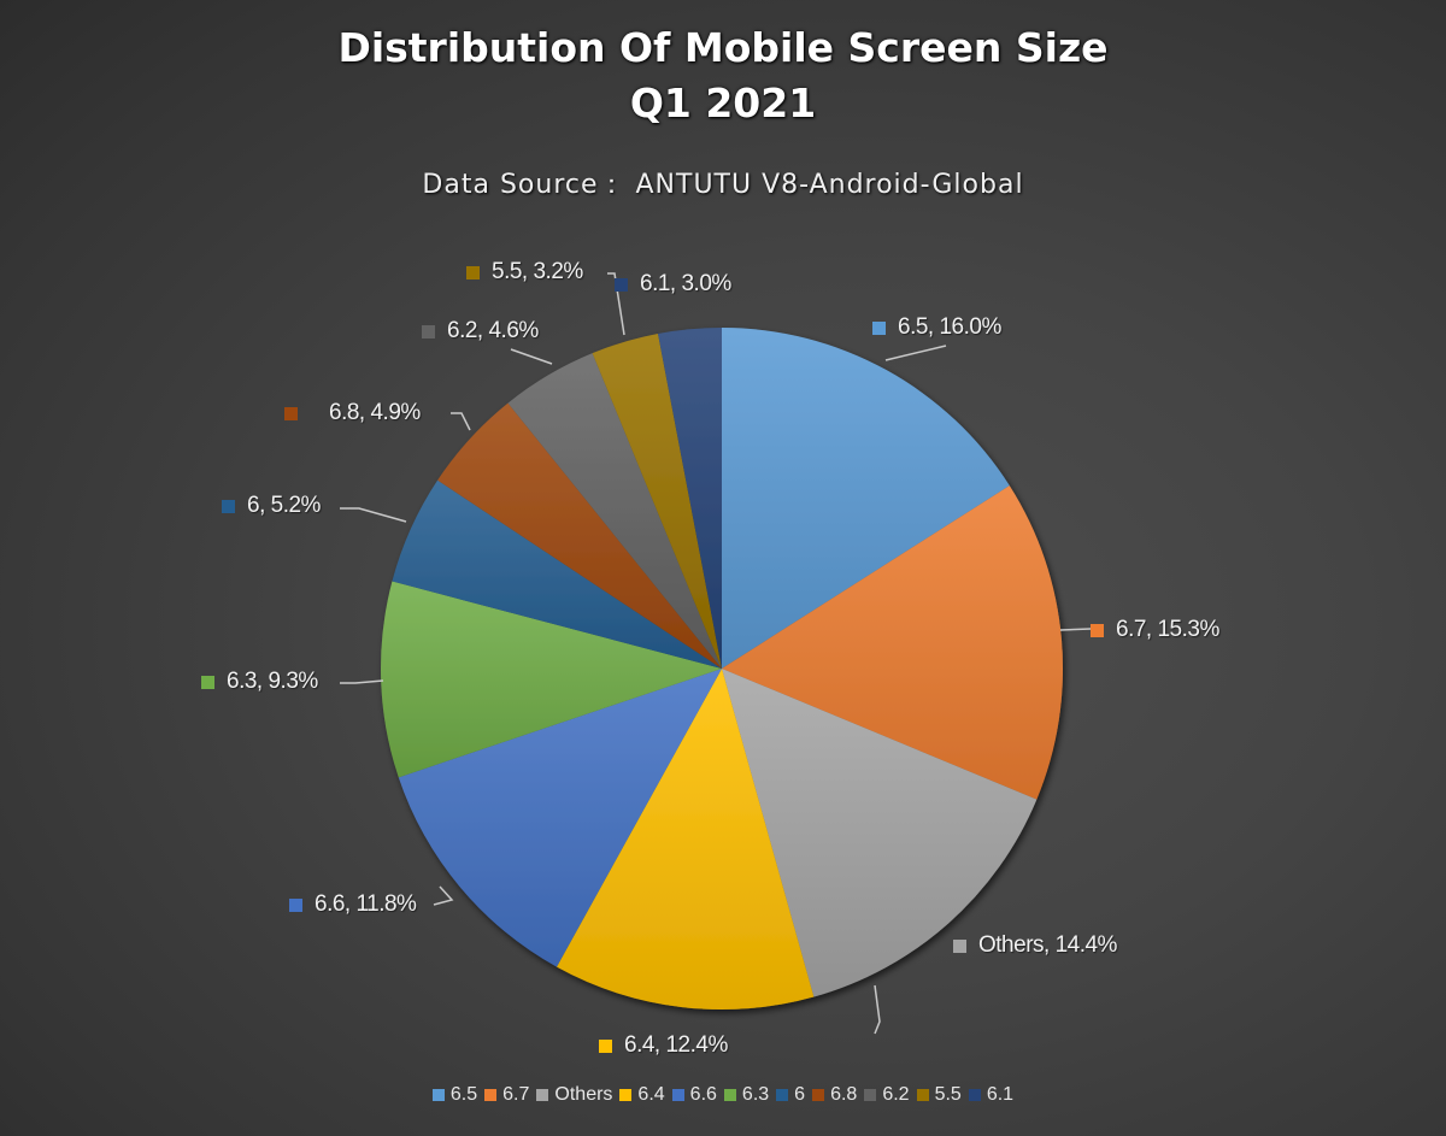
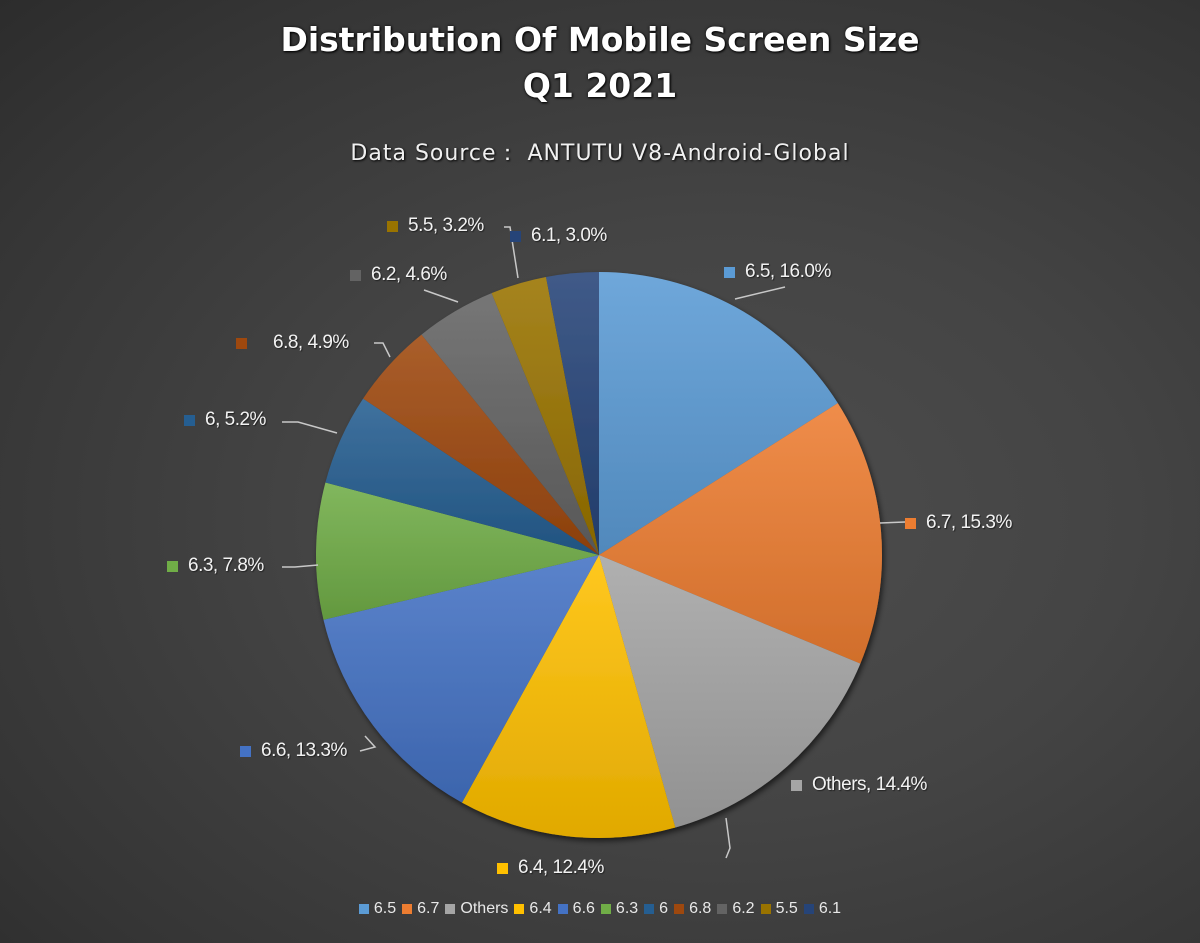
6.6: 11.8% -> 13.3%
6.3: 9.3% -> 7.8%
